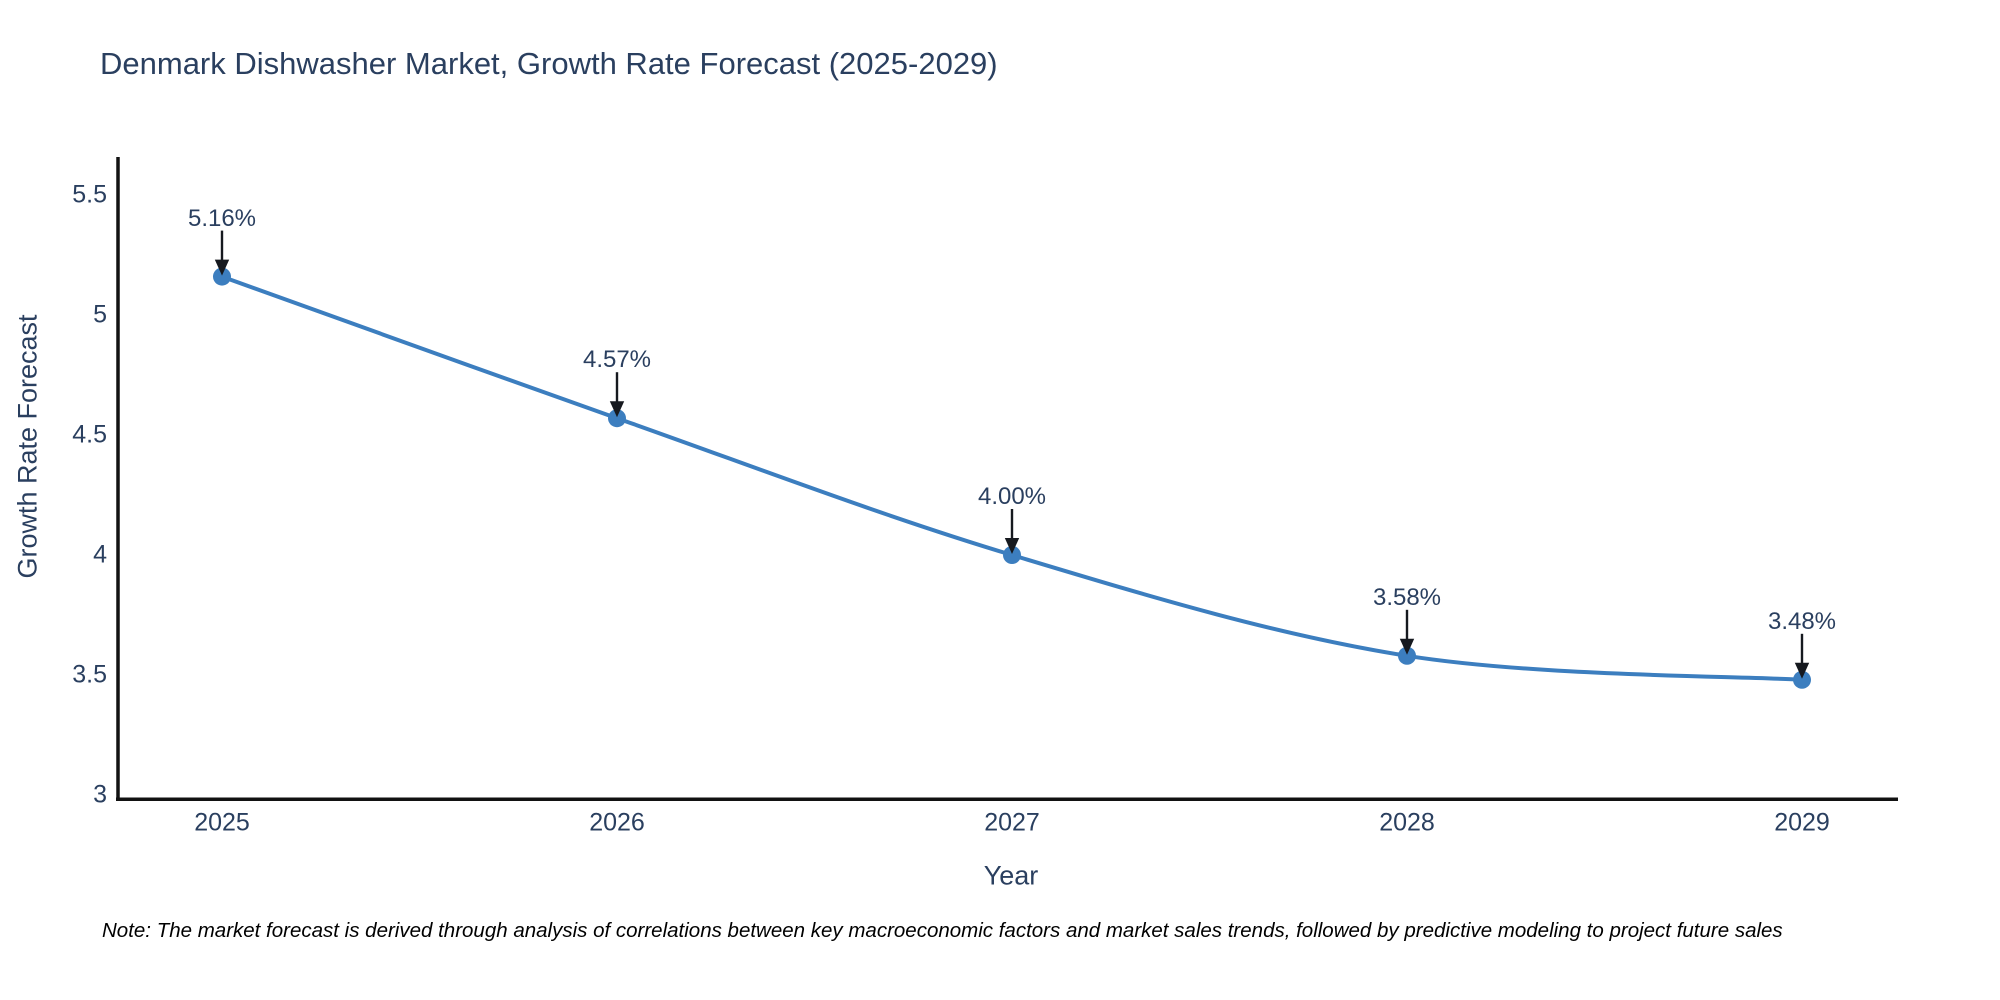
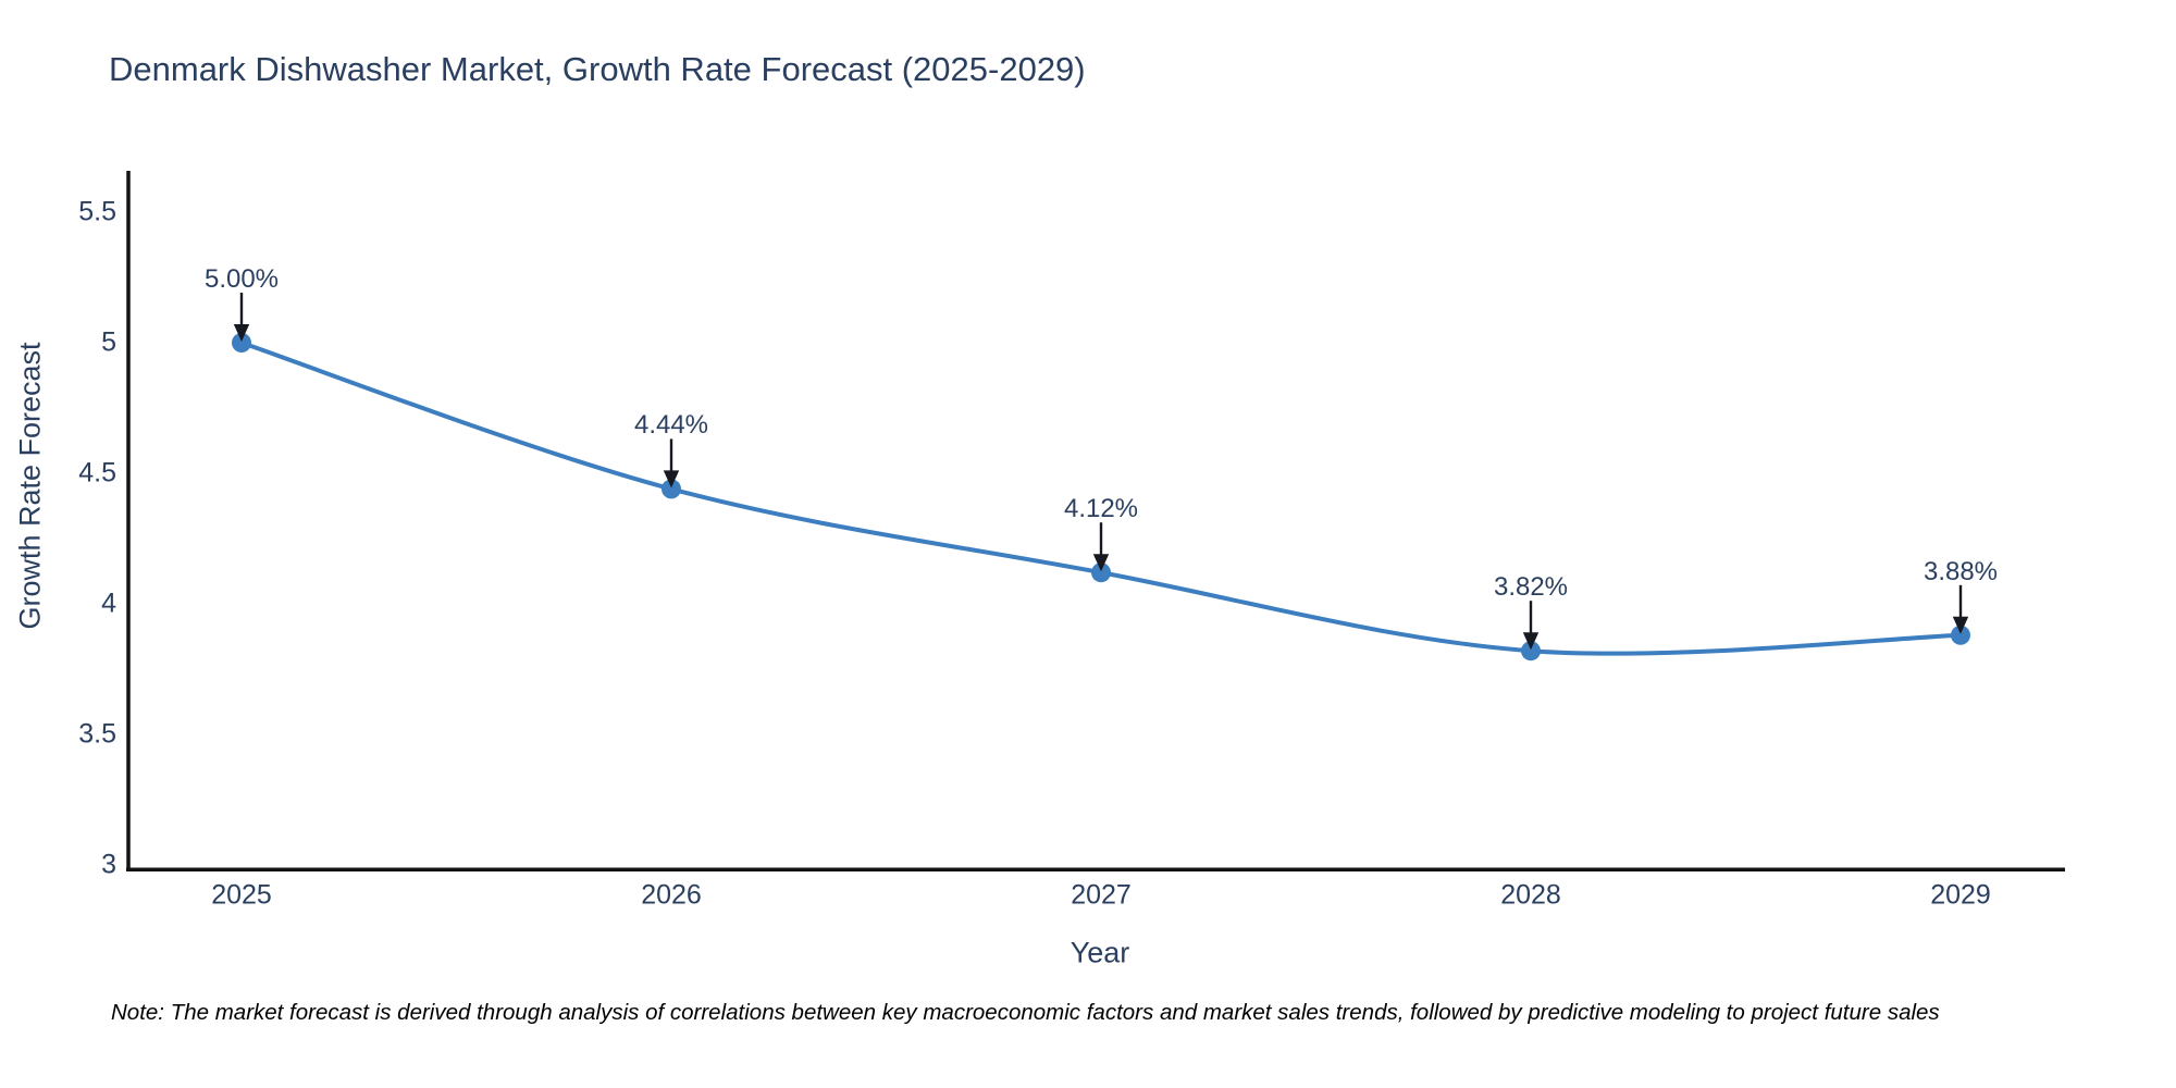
2025: 5.16% -> 5.00%
2026: 4.57% -> 4.44%
2027: 4.00% -> 4.12%
2028: 3.58% -> 3.82%
2029: 3.48% -> 3.88%
